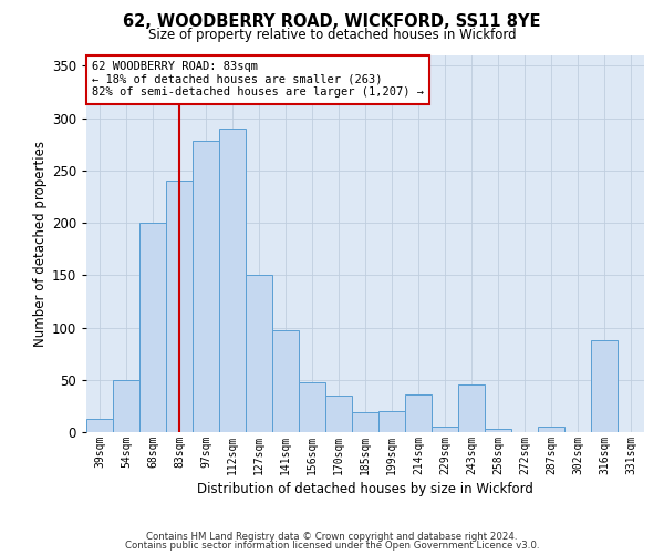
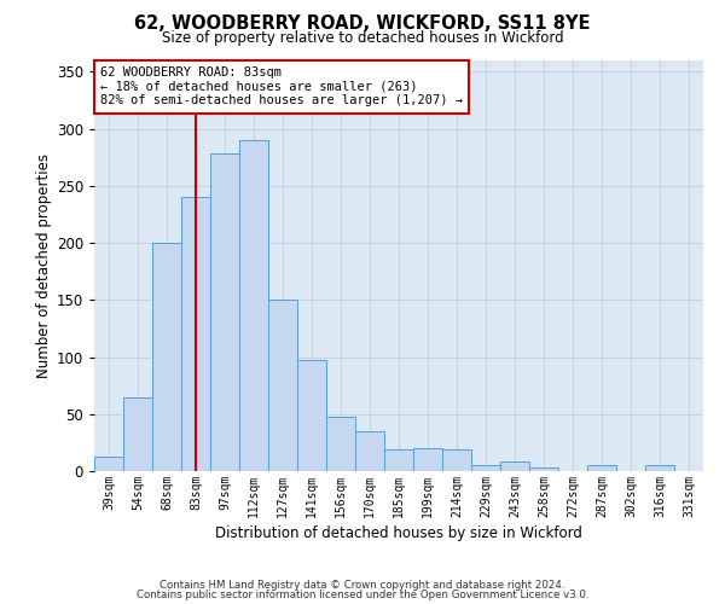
54sqm: 50 -> 65
214sqm: 36 -> 19
243sqm: 46 -> 8
316sqm: 88 -> 5
